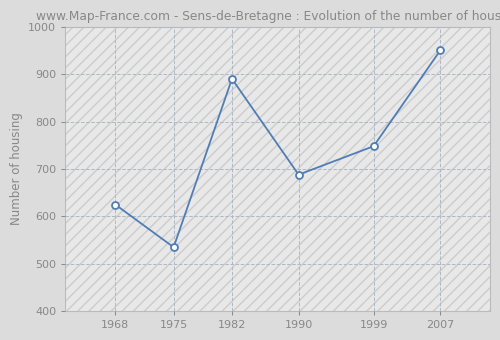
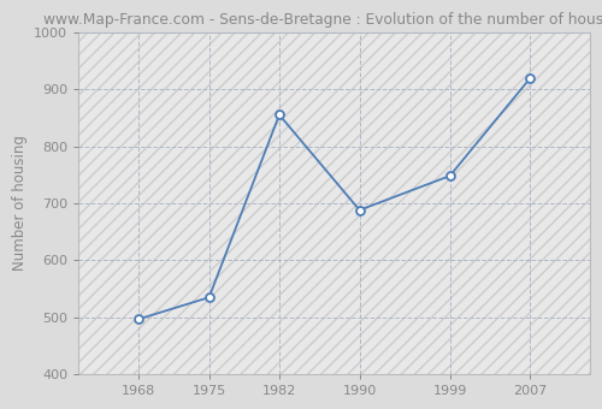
1968: 625 -> 497
1982: 890 -> 855
2007: 950 -> 919
